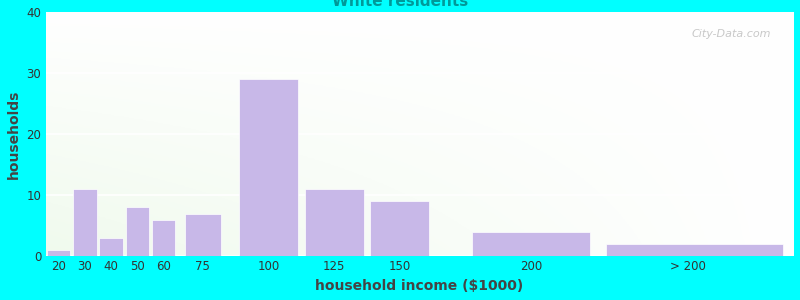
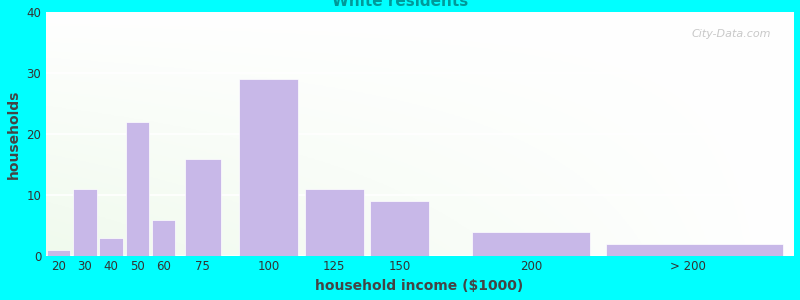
50: 8 -> 22
75: 7 -> 16
